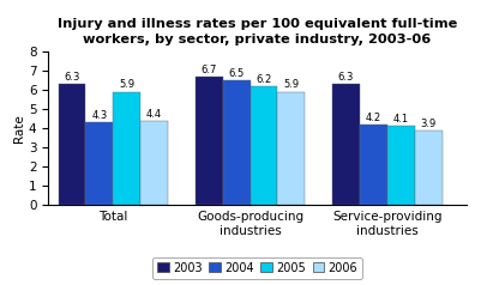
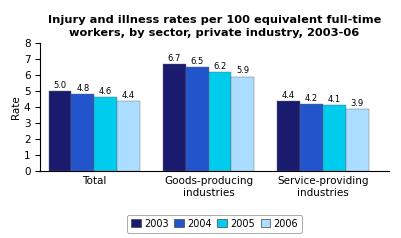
2003/Total: 6.3 -> 5.0
2004/Total: 4.3 -> 4.8
2005/Total: 5.9 -> 4.6
2003/Service-providing industries: 6.3 -> 4.4
